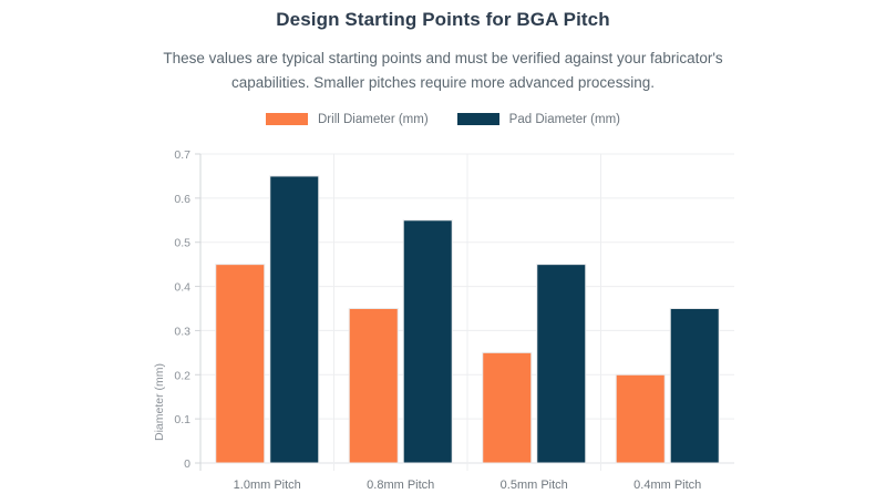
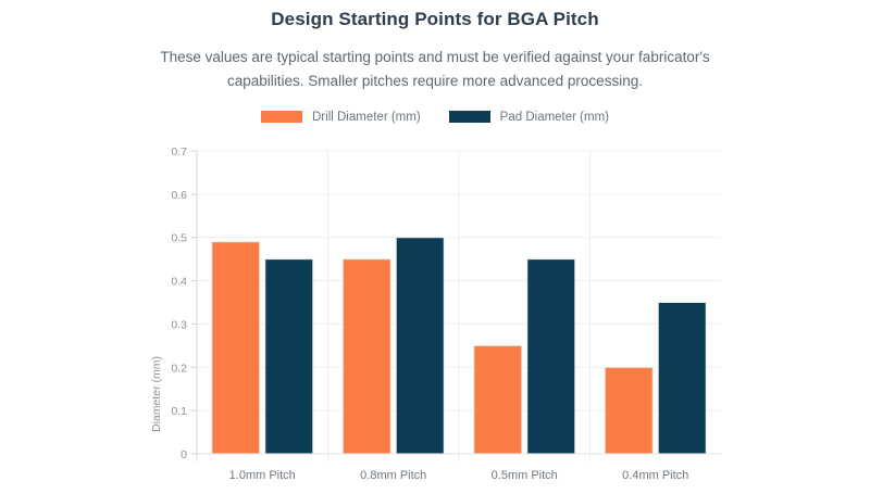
Drill Diameter (mm)/1.0mm Pitch: 0.45 -> 0.49
Pad Diameter (mm)/1.0mm Pitch: 0.65 -> 0.45
Drill Diameter (mm)/0.8mm Pitch: 0.35 -> 0.45
Pad Diameter (mm)/0.8mm Pitch: 0.55 -> 0.50
